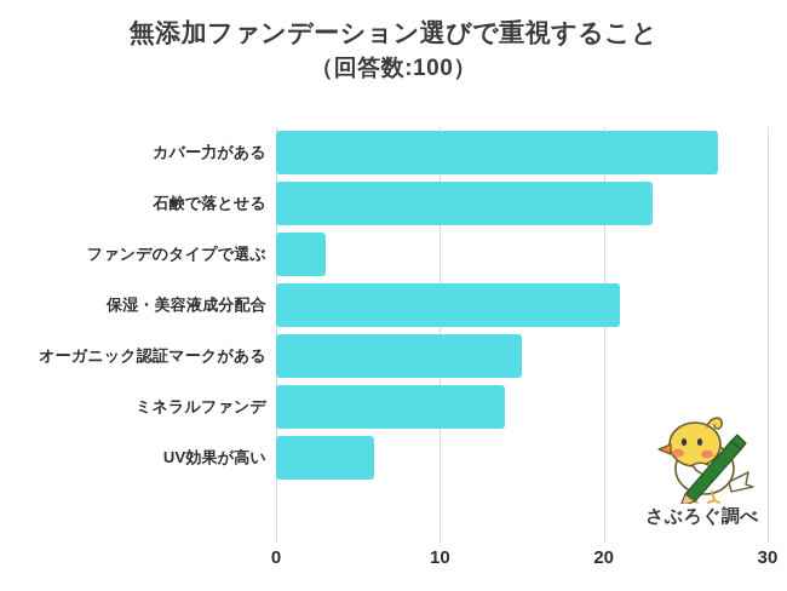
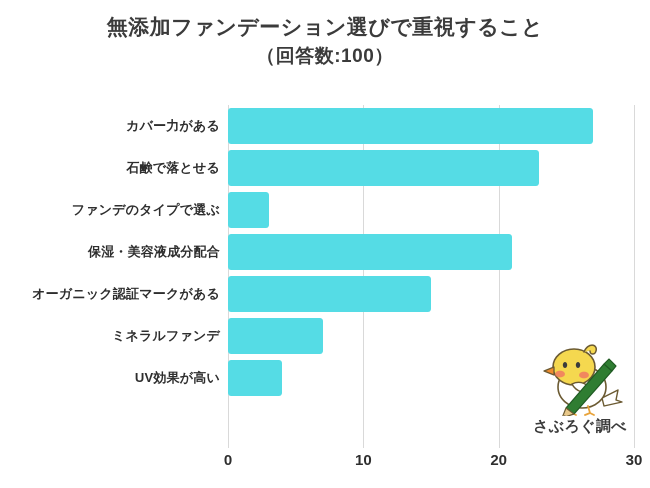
ミネラルファンデ: 14 -> 7
UV効果が高い: 6 -> 4
